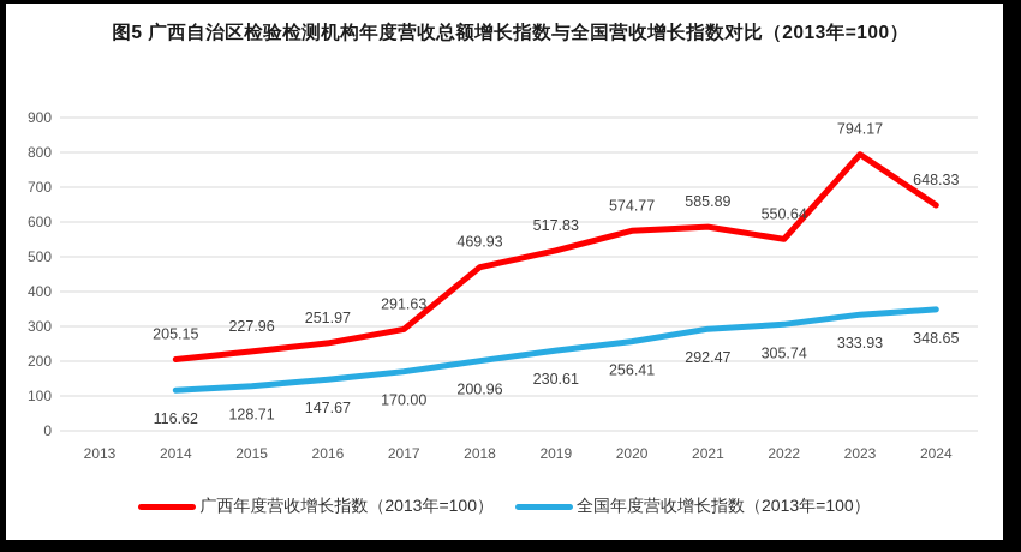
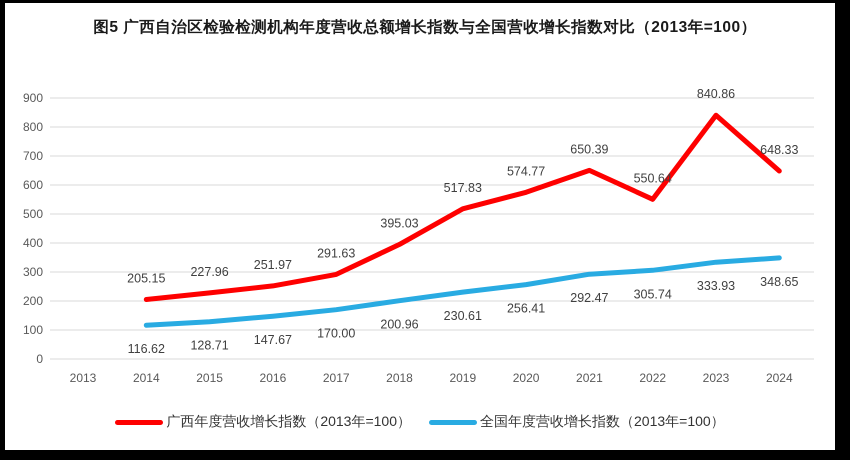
广西年度营收增长指数（2013年=100）/2018: 469.93 -> 395.03
广西年度营收增长指数（2013年=100）/2021: 585.89 -> 650.39
广西年度营收增长指数（2013年=100）/2023: 794.17 -> 840.86
